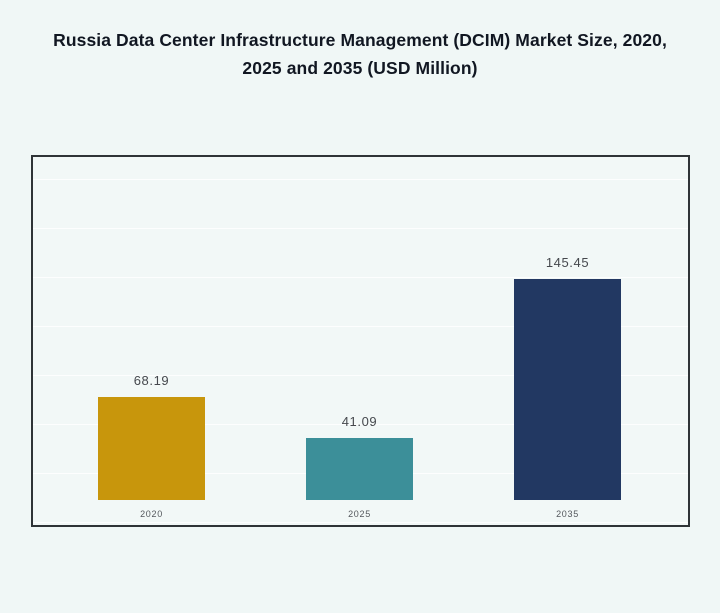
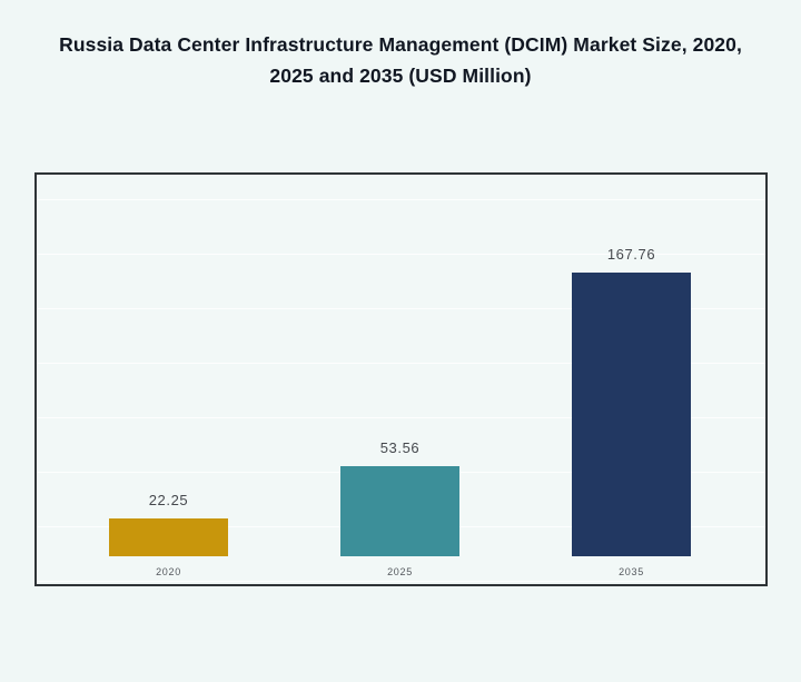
2020: 68.19 -> 22.25
2025: 41.09 -> 53.56
2035: 145.45 -> 167.76
